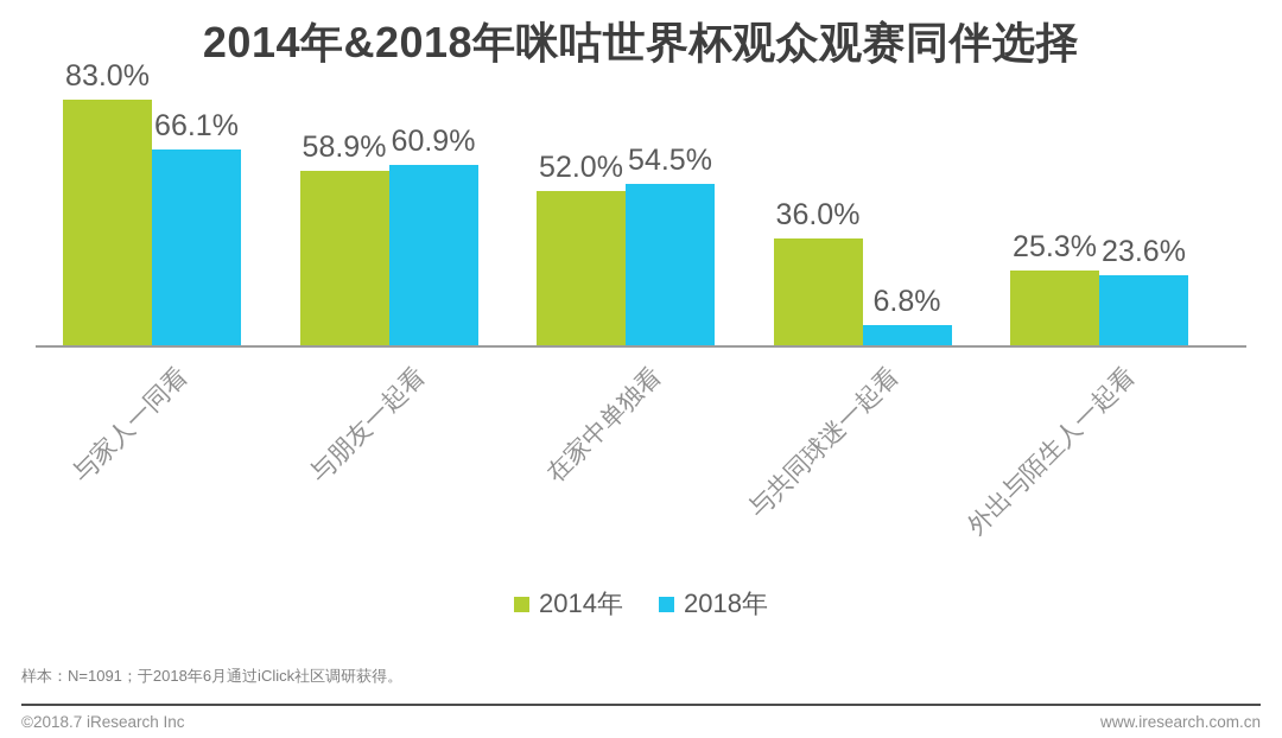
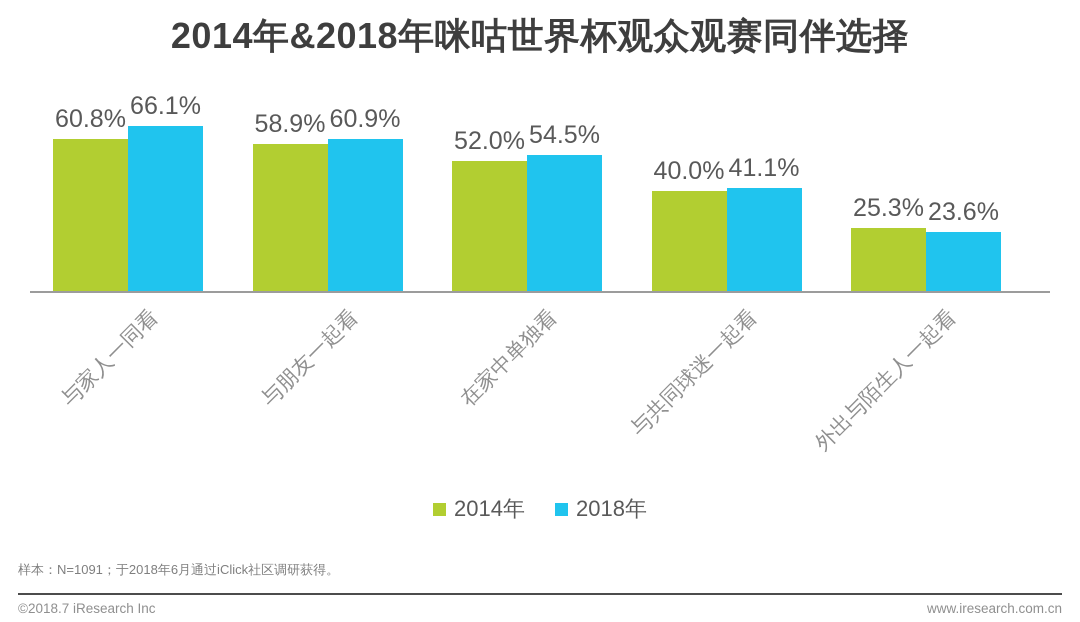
2014年/与家人一同看: 83.0% -> 60.8%
2014年/与共同球迷一起看: 36.0% -> 40.0%
2018年/与共同球迷一起看: 6.8% -> 41.1%
